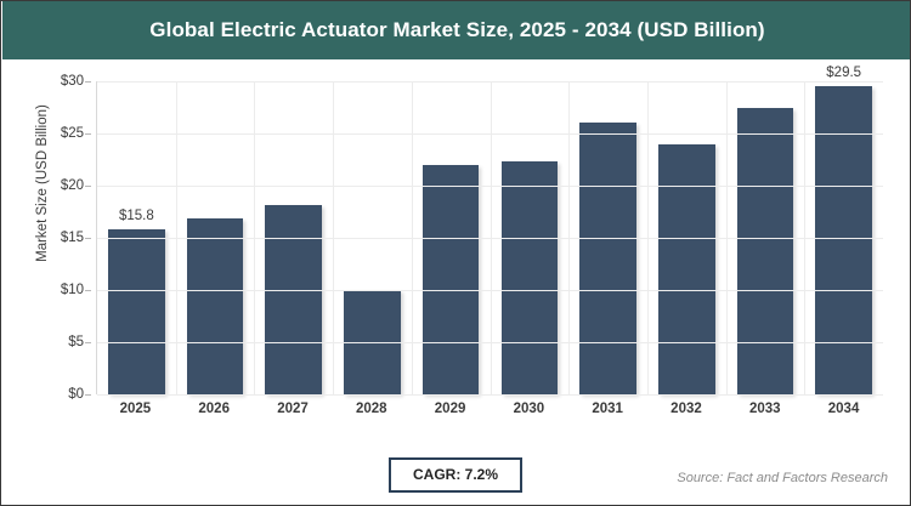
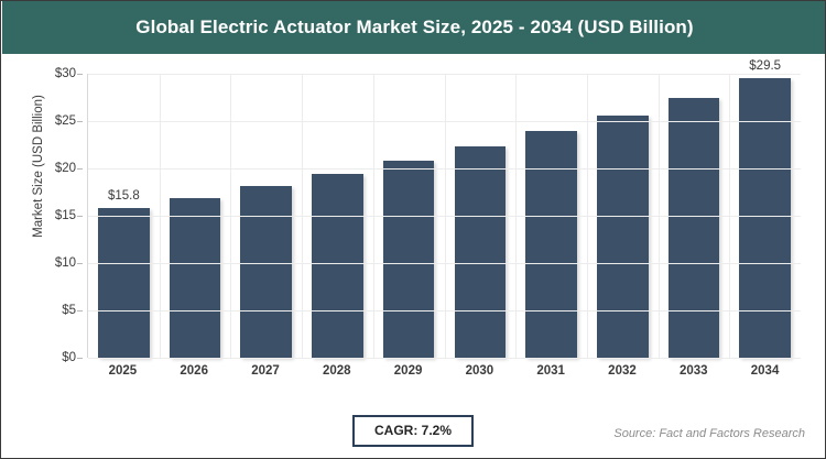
2028: $10 -> $19
2029: $22 -> $21
2031: $26 -> $24
2032: $24 -> $26
